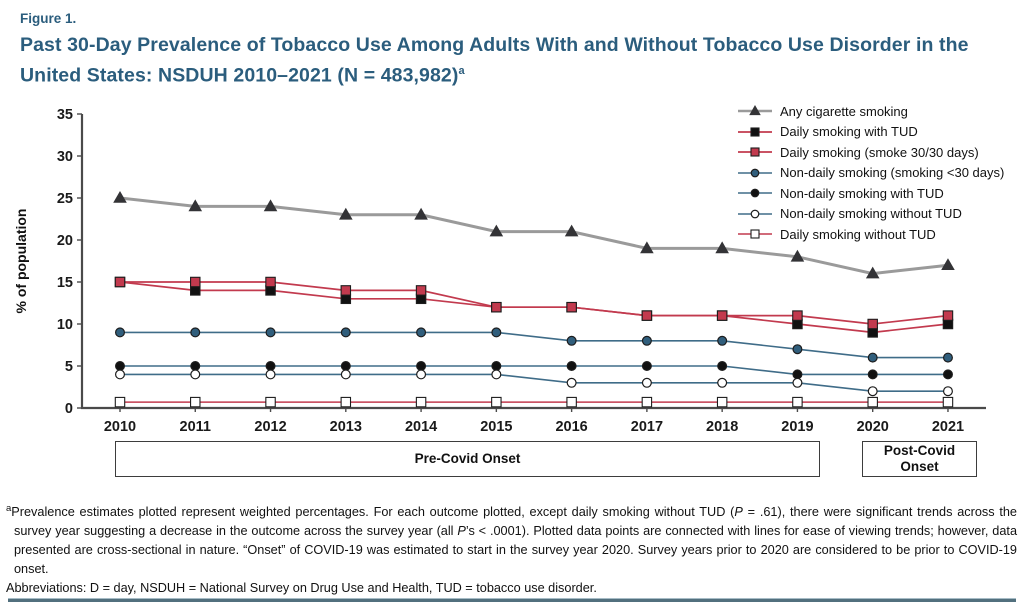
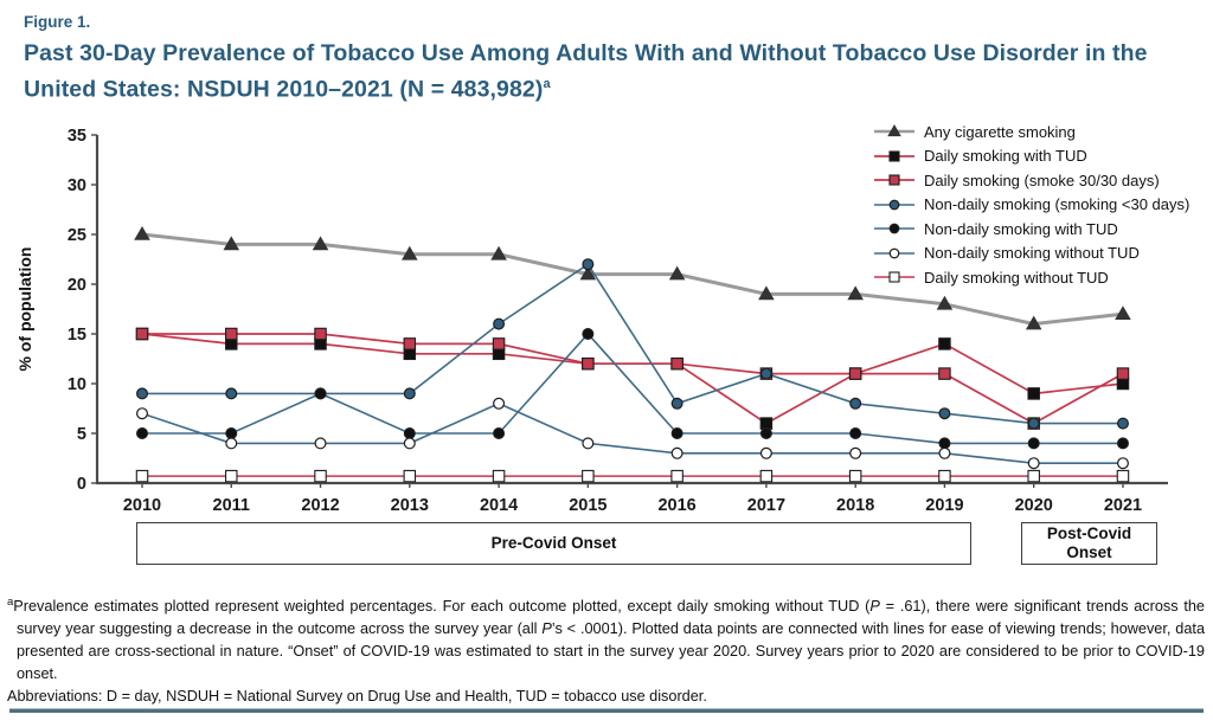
Non-daily smoking without TUD/2010: 4 -> 7
Non-daily smoking with TUD/2012: 5 -> 9
Non-daily smoking (smoking <30 days)/2014: 9 -> 16
Non-daily smoking without TUD/2014: 4 -> 8
Non-daily smoking (smoking <30 days)/2015: 9 -> 22
Non-daily smoking with TUD/2015: 5 -> 15
Daily smoking with TUD/2017: 11 -> 6
Non-daily smoking (smoking <30 days)/2017: 8 -> 11
Daily smoking with TUD/2019: 10 -> 14
Daily smoking (smoke 30/30 days)/2020: 10 -> 6
